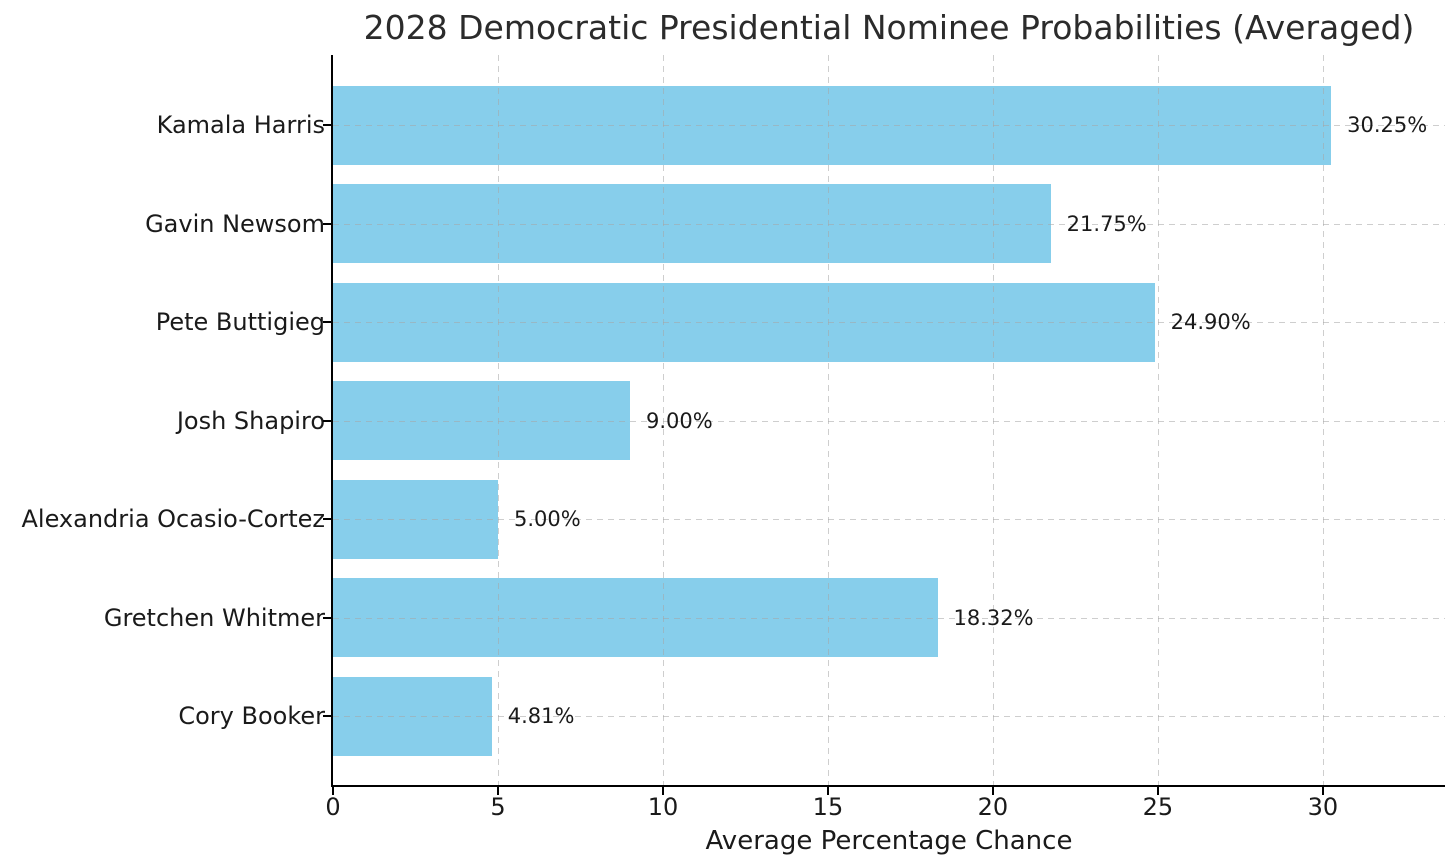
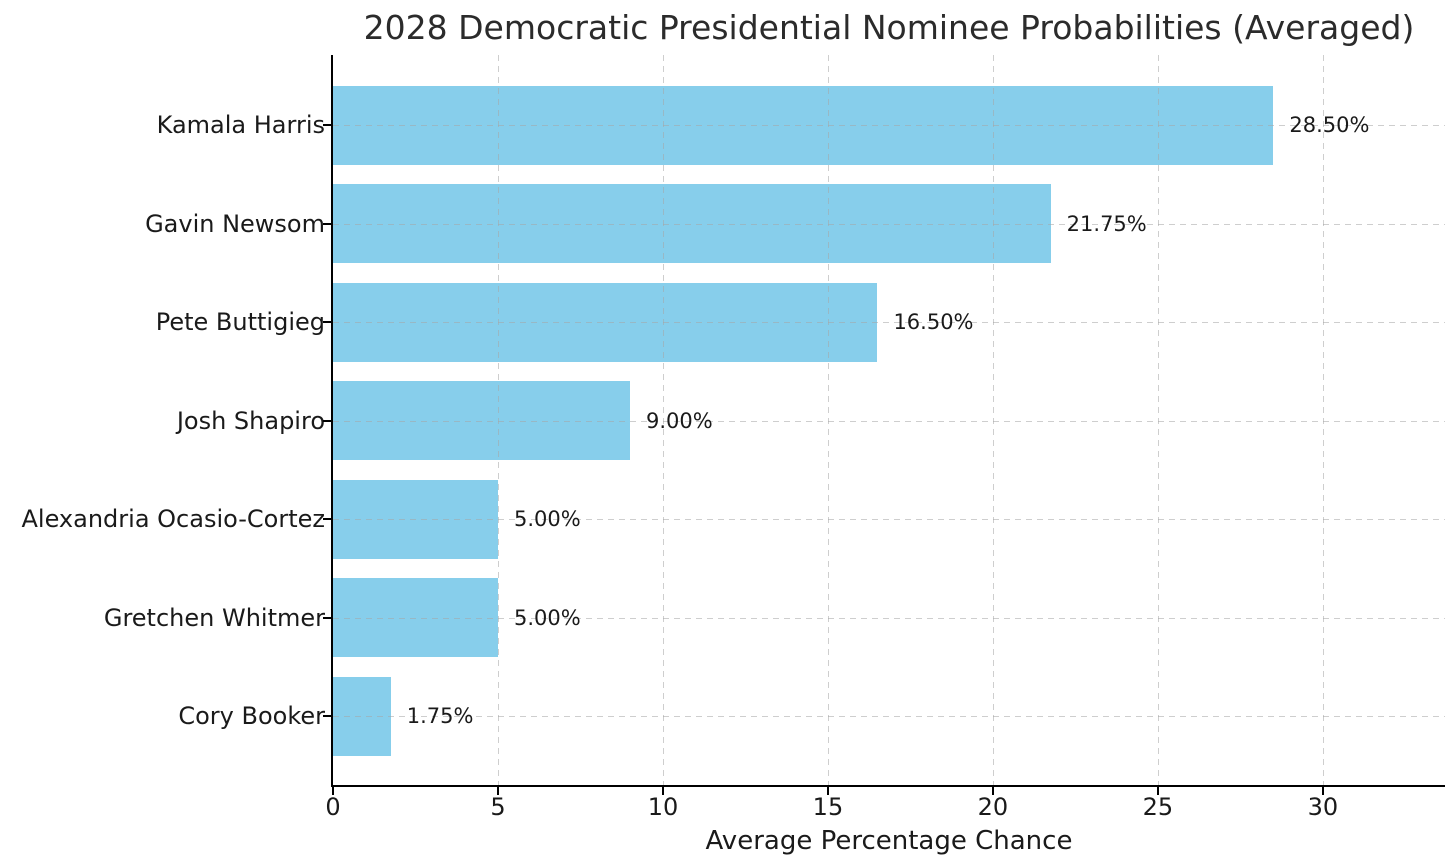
Kamala Harris: 30.25% -> 28.50%
Pete Buttigieg: 24.90% -> 16.50%
Gretchen Whitmer: 18.32% -> 5.00%
Cory Booker: 4.81% -> 1.75%
